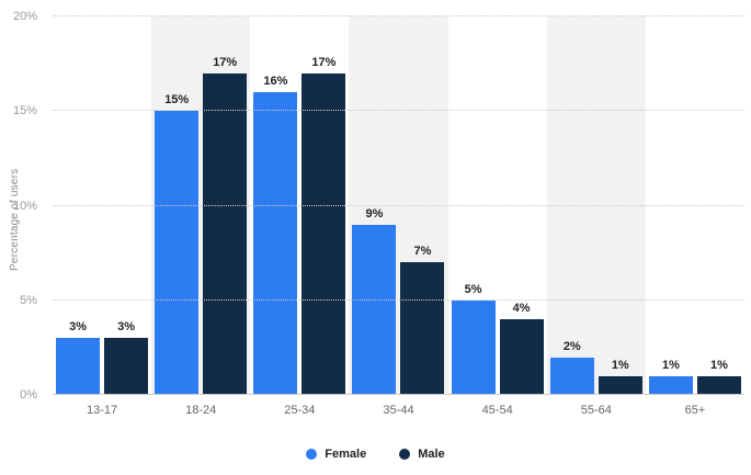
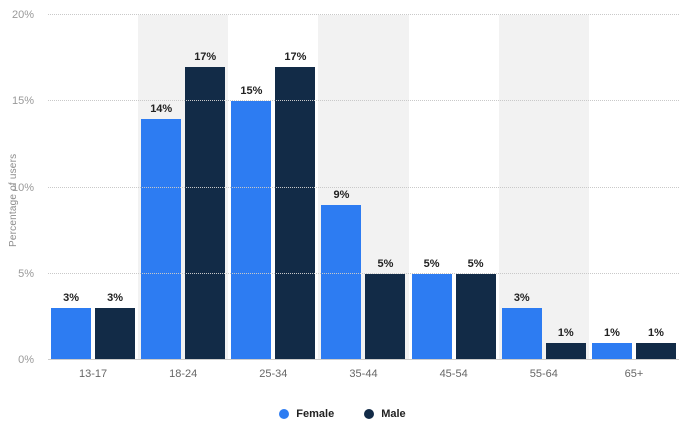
Female/18-24: 15% -> 14%
Female/25-34: 16% -> 15%
Male/35-44: 7% -> 5%
Male/45-54: 4% -> 5%
Female/55-64: 2% -> 3%
